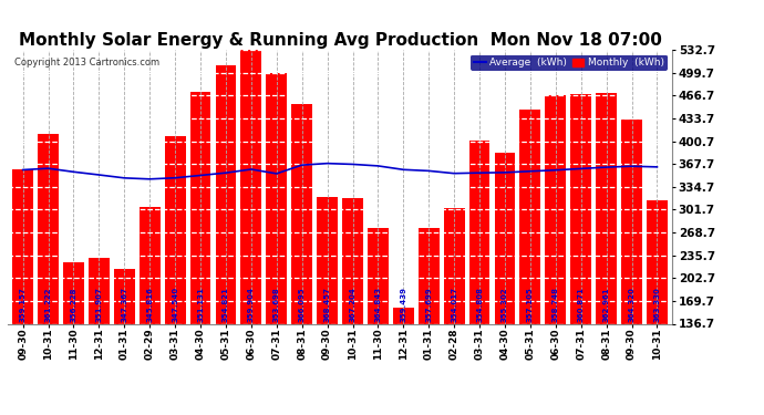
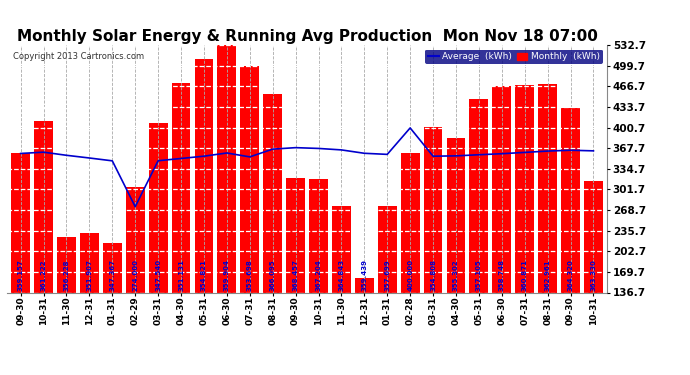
Average (kWh)/02-29: 346 -> 274
Monthly (kWh)/02-28: 304 -> 360
Average (kWh)/02-28: 354 -> 400
